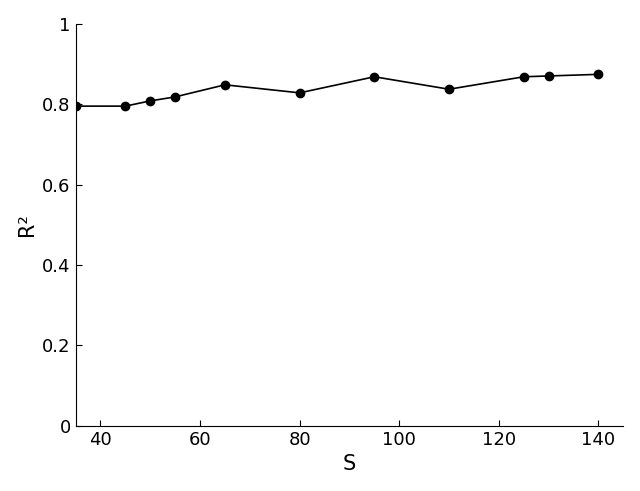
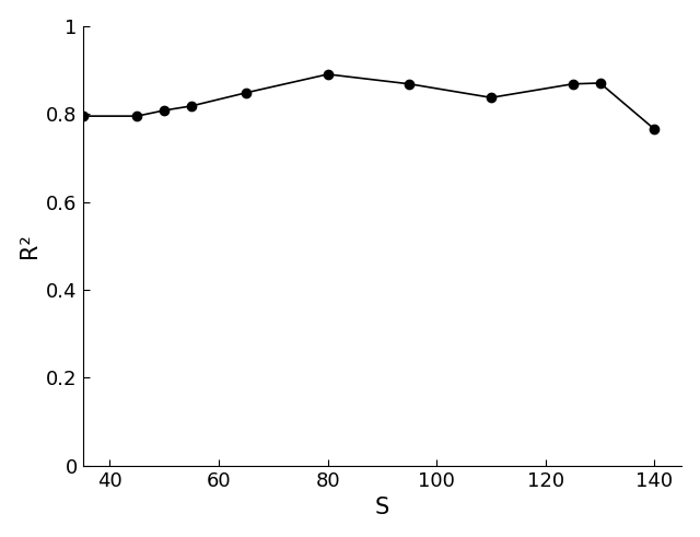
80: 0.828 -> 0.890
140: 0.874 -> 0.765
